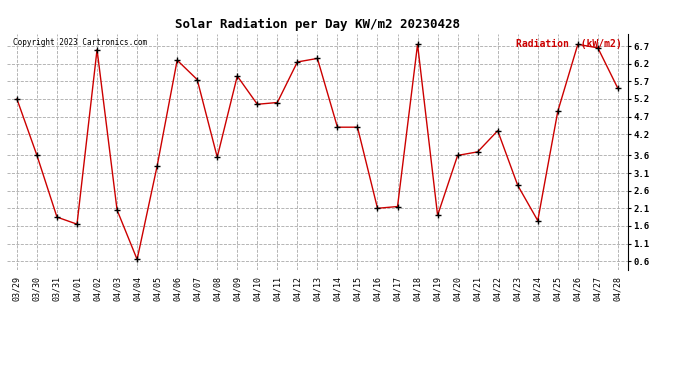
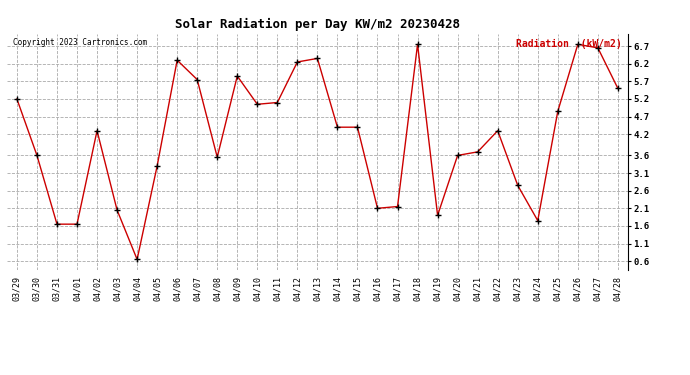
03/31: 1.85 -> 1.65
04/02: 6.60 -> 4.30
